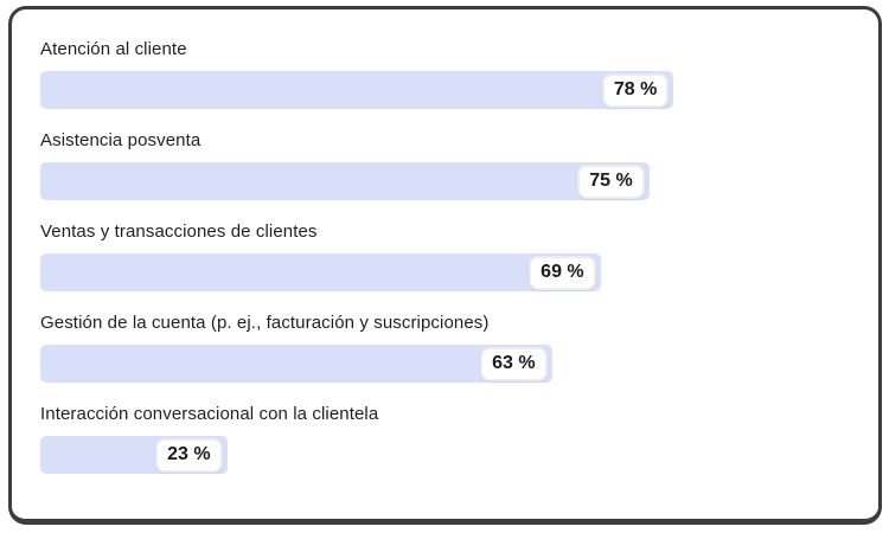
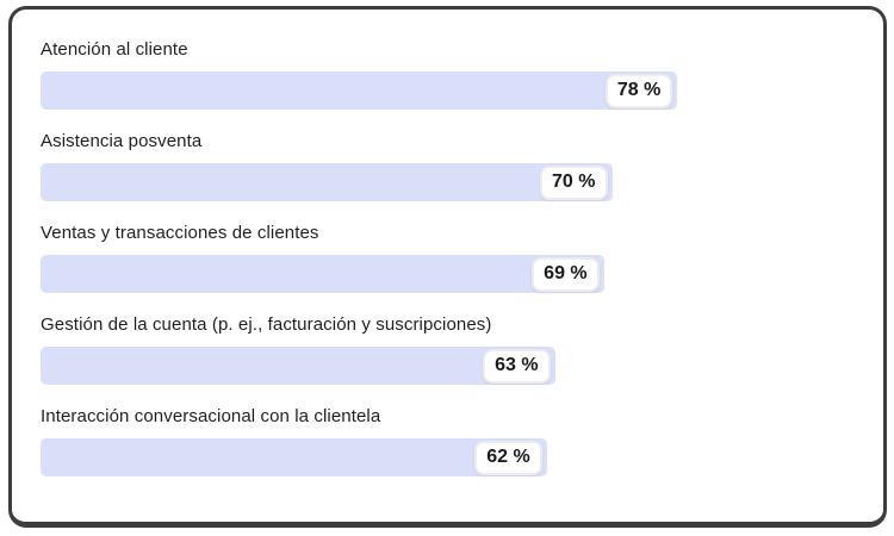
Asistencia posventa: 75 -> 70
Interacción conversacional con la clientela: 23 -> 62
